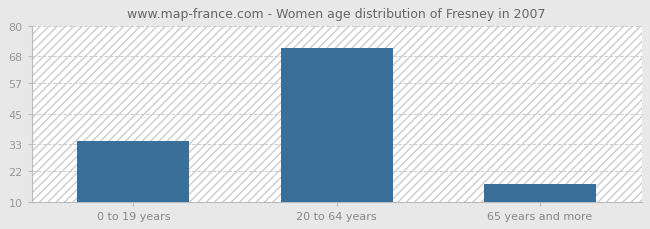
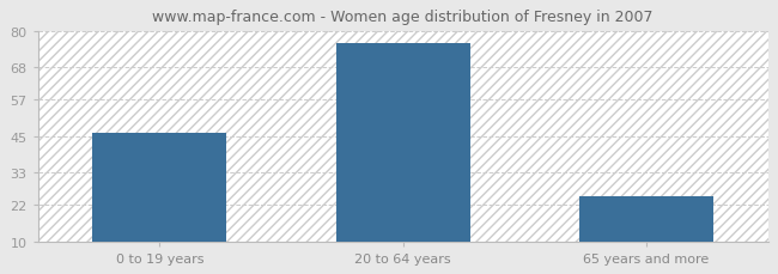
0 to 19 years: 34 -> 46
20 to 64 years: 71 -> 76
65 years and more: 17 -> 25
